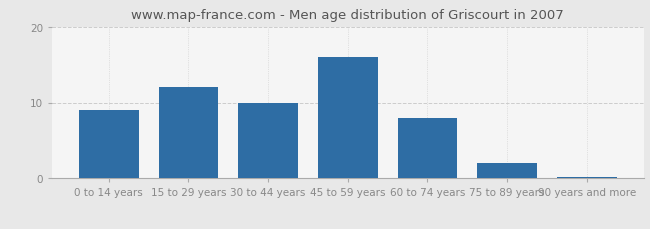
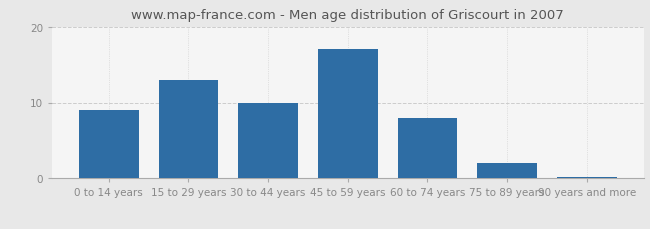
15 to 29 years: 12.0 -> 13.0
45 to 59 years: 16.0 -> 17.0
